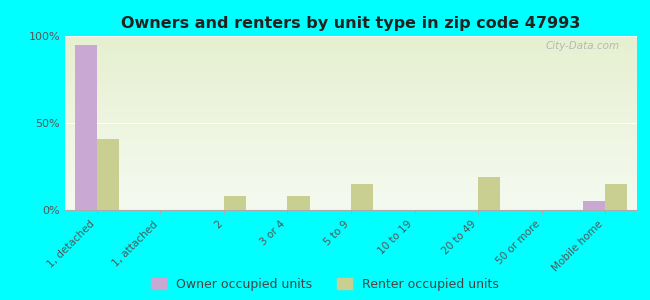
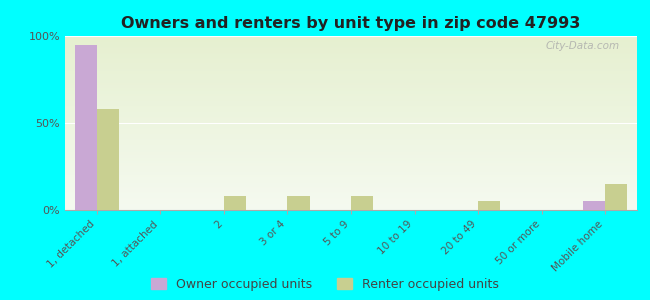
Renter occupied units/1, detached: 41% -> 58%
Renter occupied units/5 to 9: 15% -> 8%
Renter occupied units/20 to 49: 19% -> 5%
